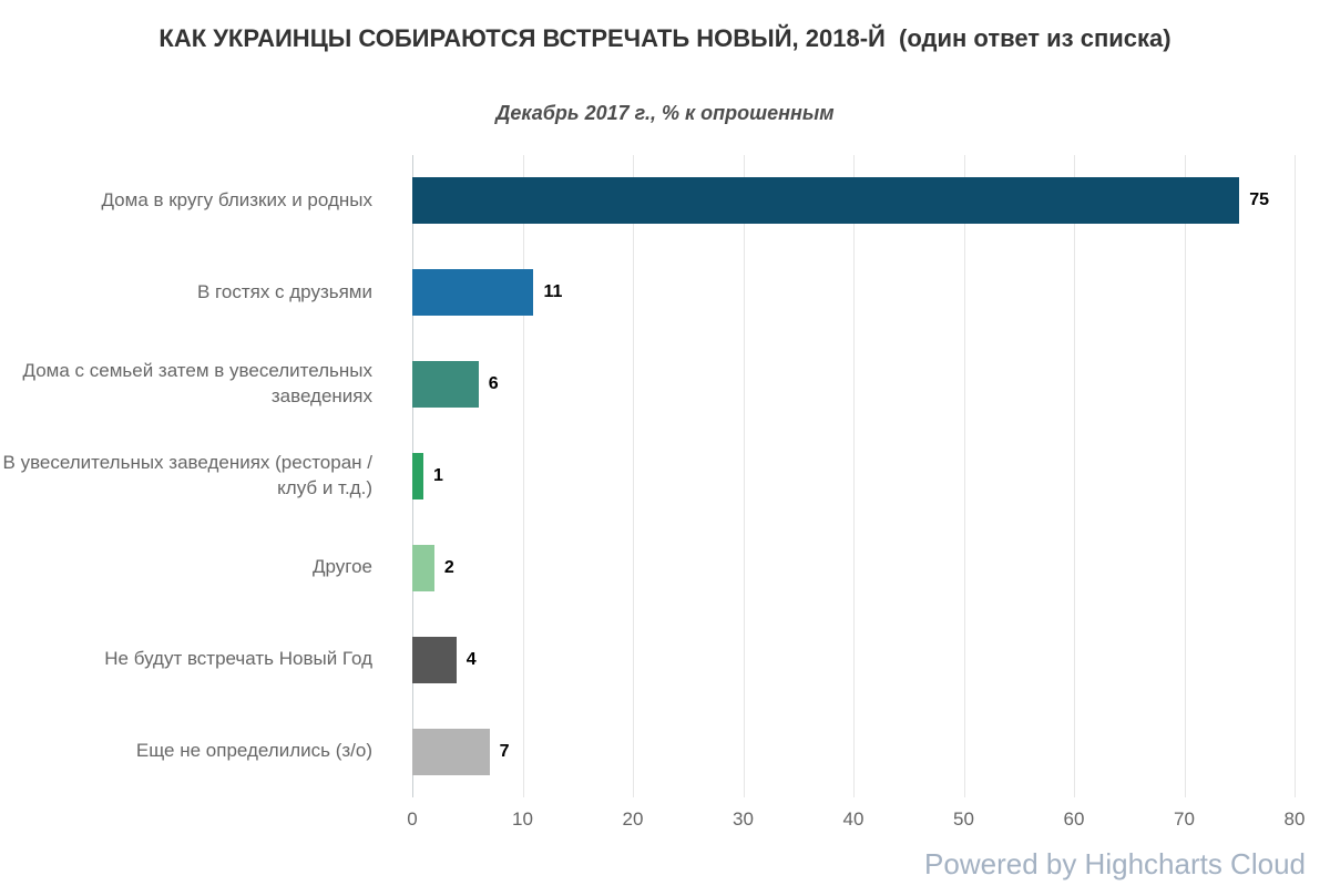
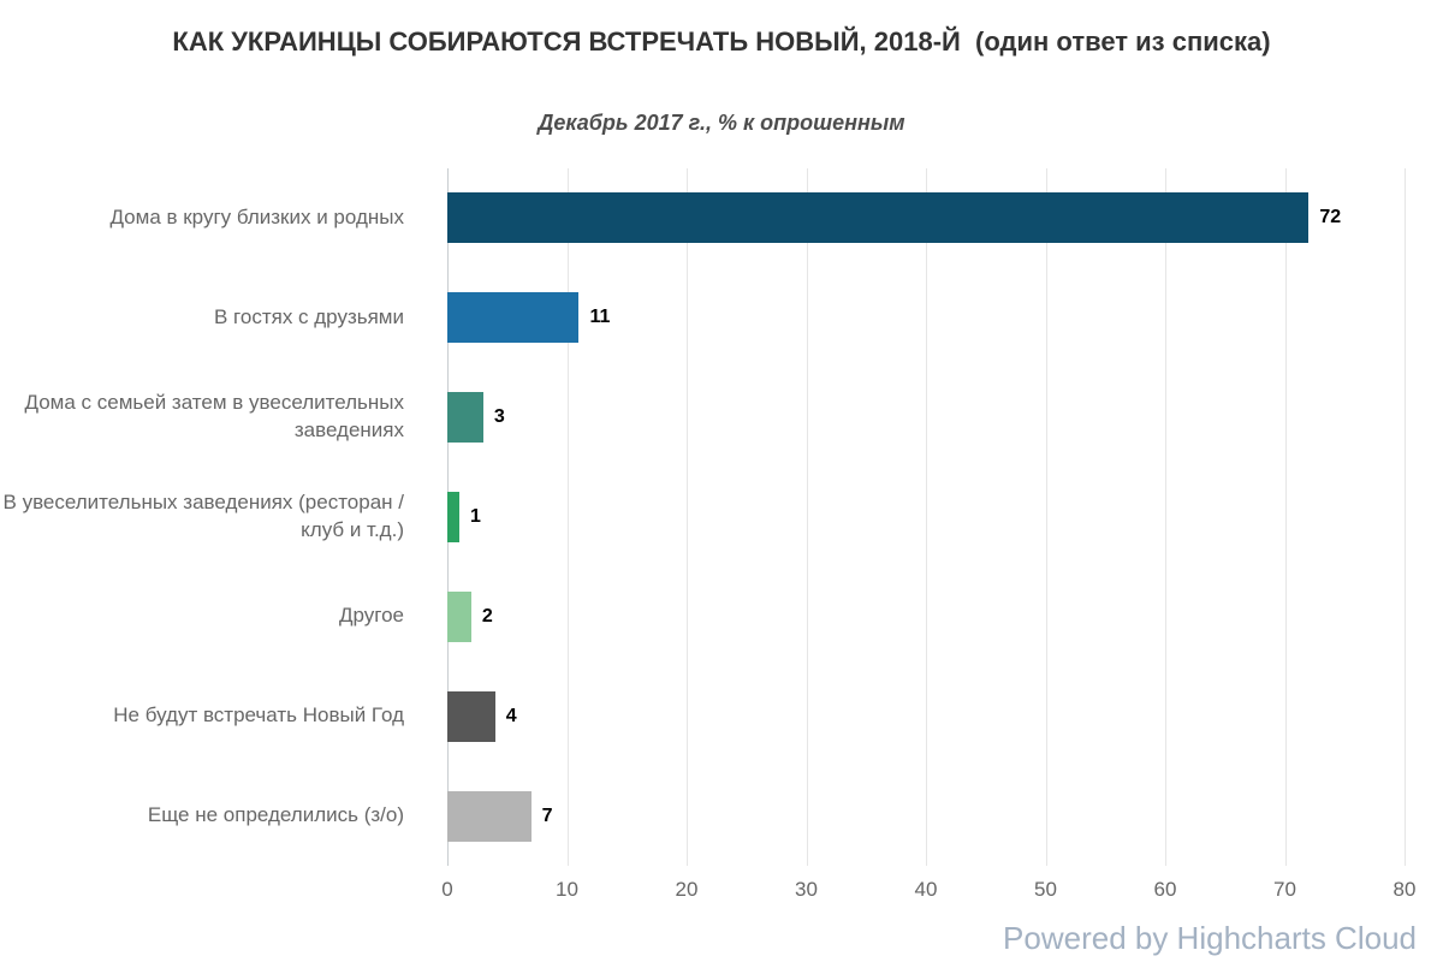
Дома в кругу близких и родных: 75 -> 72
Дома с семьей затем в увеселительных заведениях: 6 -> 3
